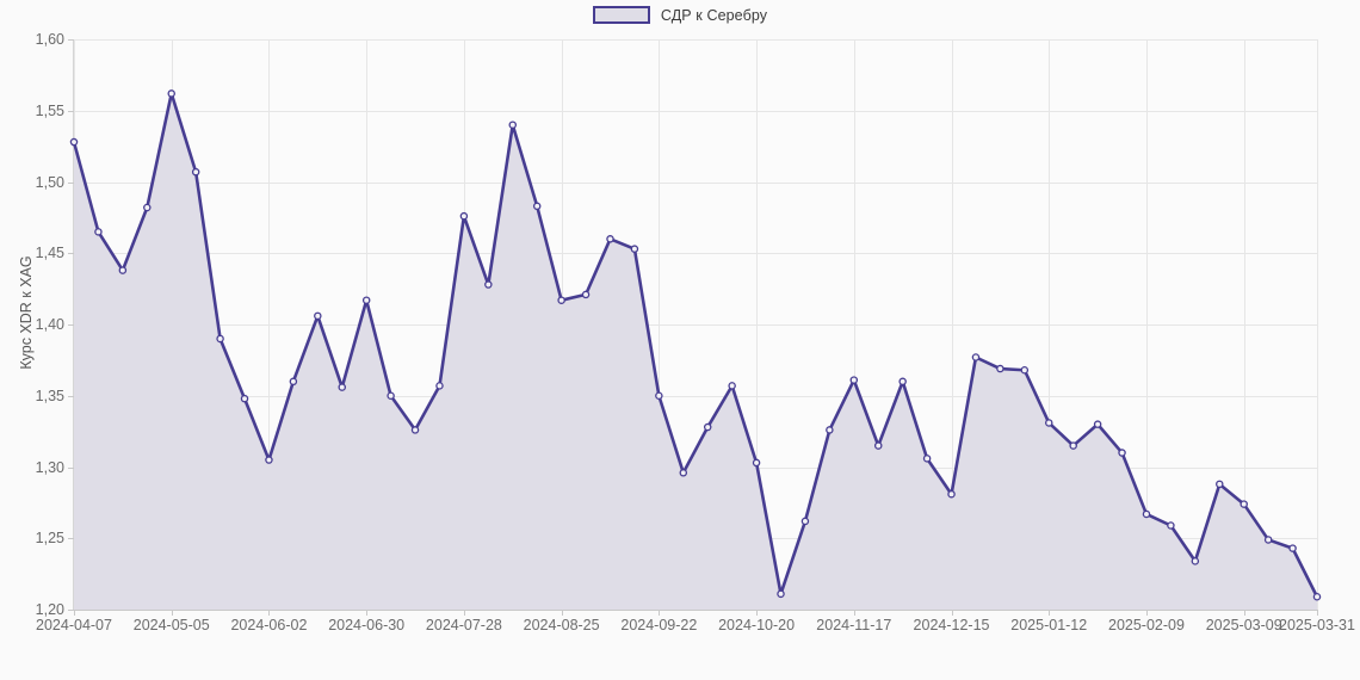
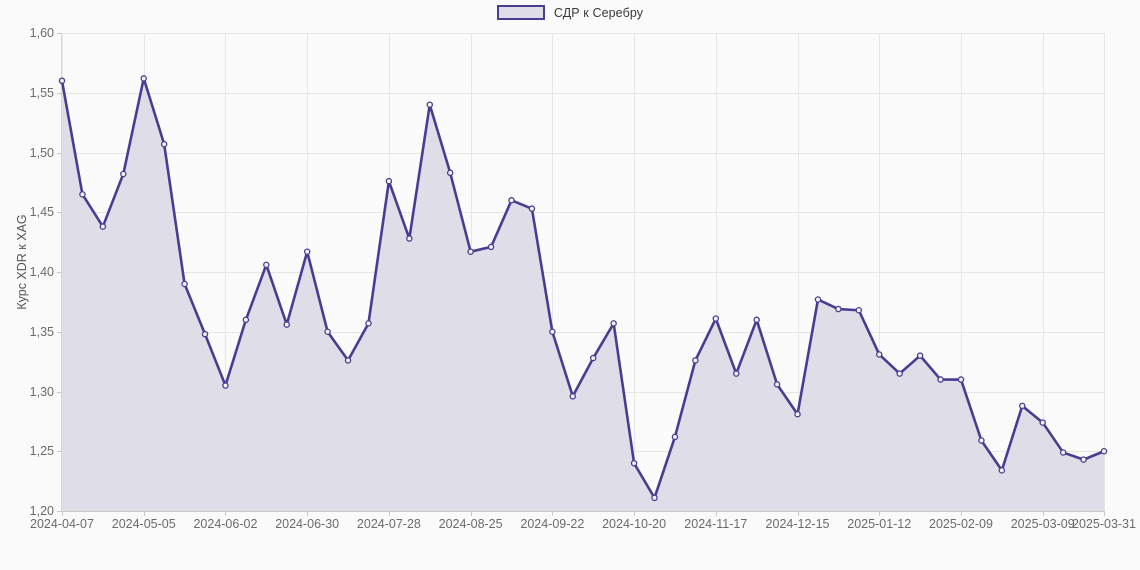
2024-04-07: 1,53 -> 1,56
2024-10-20: 1,30 -> 1,24
2025-02-09: 1,27 -> 1,31
2025-03-31: 1,21 -> 1,25
